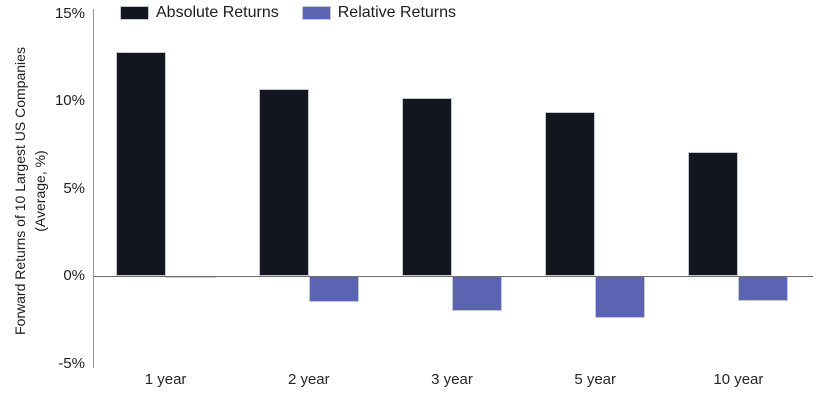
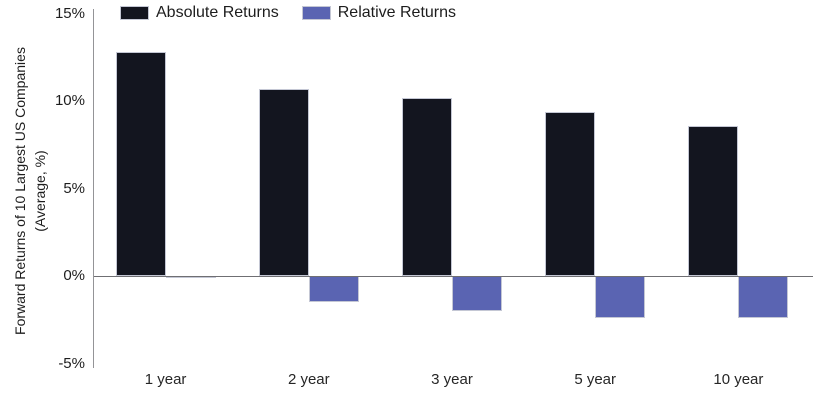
Absolute Returns/10 year: 7.1% -> 8.6%
Relative Returns/10 year: -1.4% -> -2.4%
